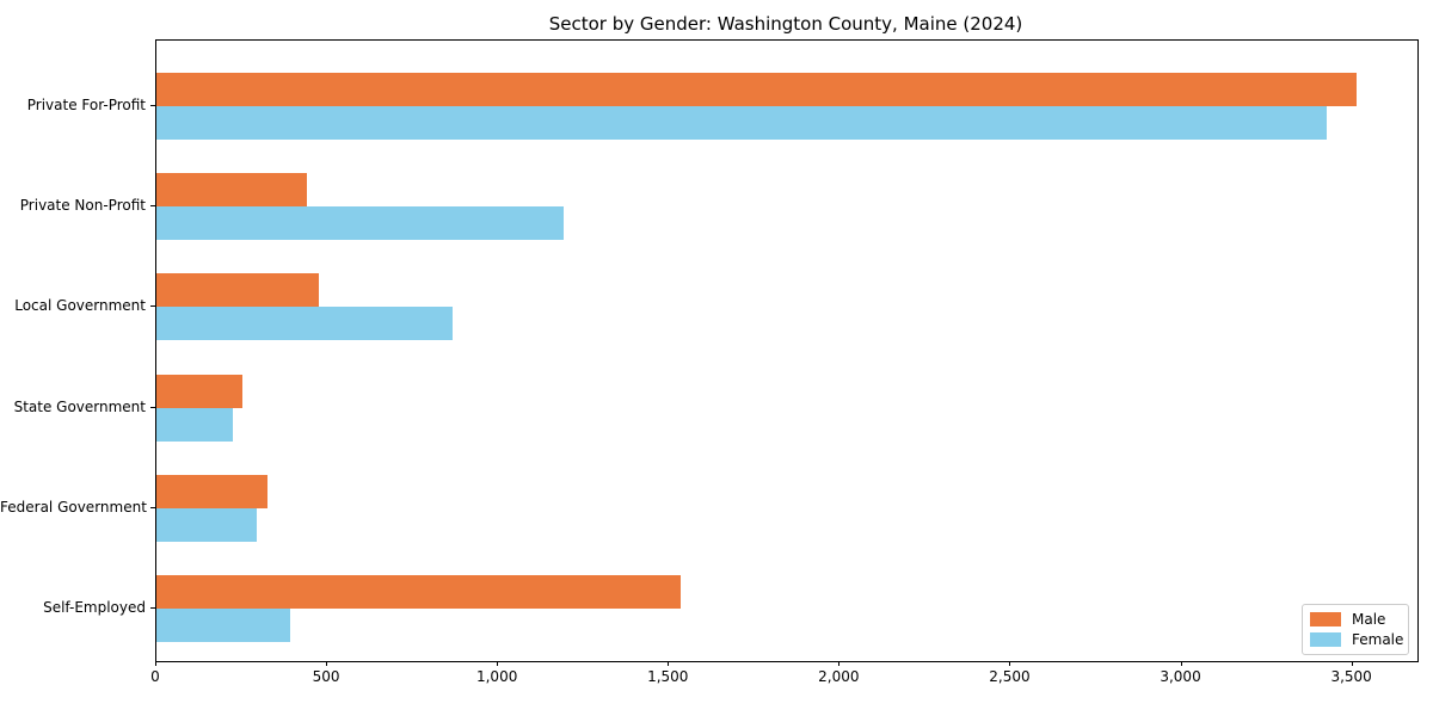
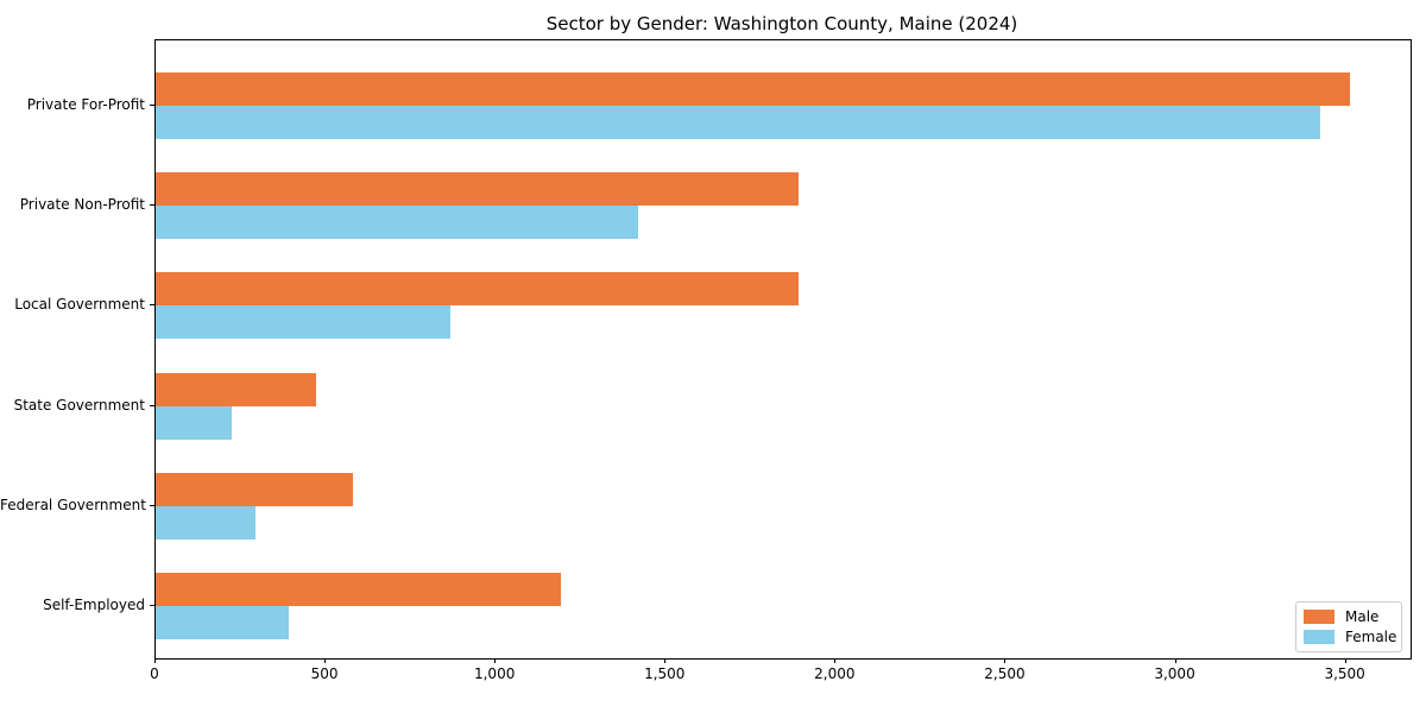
Male/Private Non-Profit: 440 -> 1890
Female/Private Non-Profit: 1190 -> 1420
Male/Local Government: 480 -> 1890
Male/State Government: 250 -> 470
Male/Federal Government: 320 -> 580
Male/Self-Employed: 1540 -> 1190
